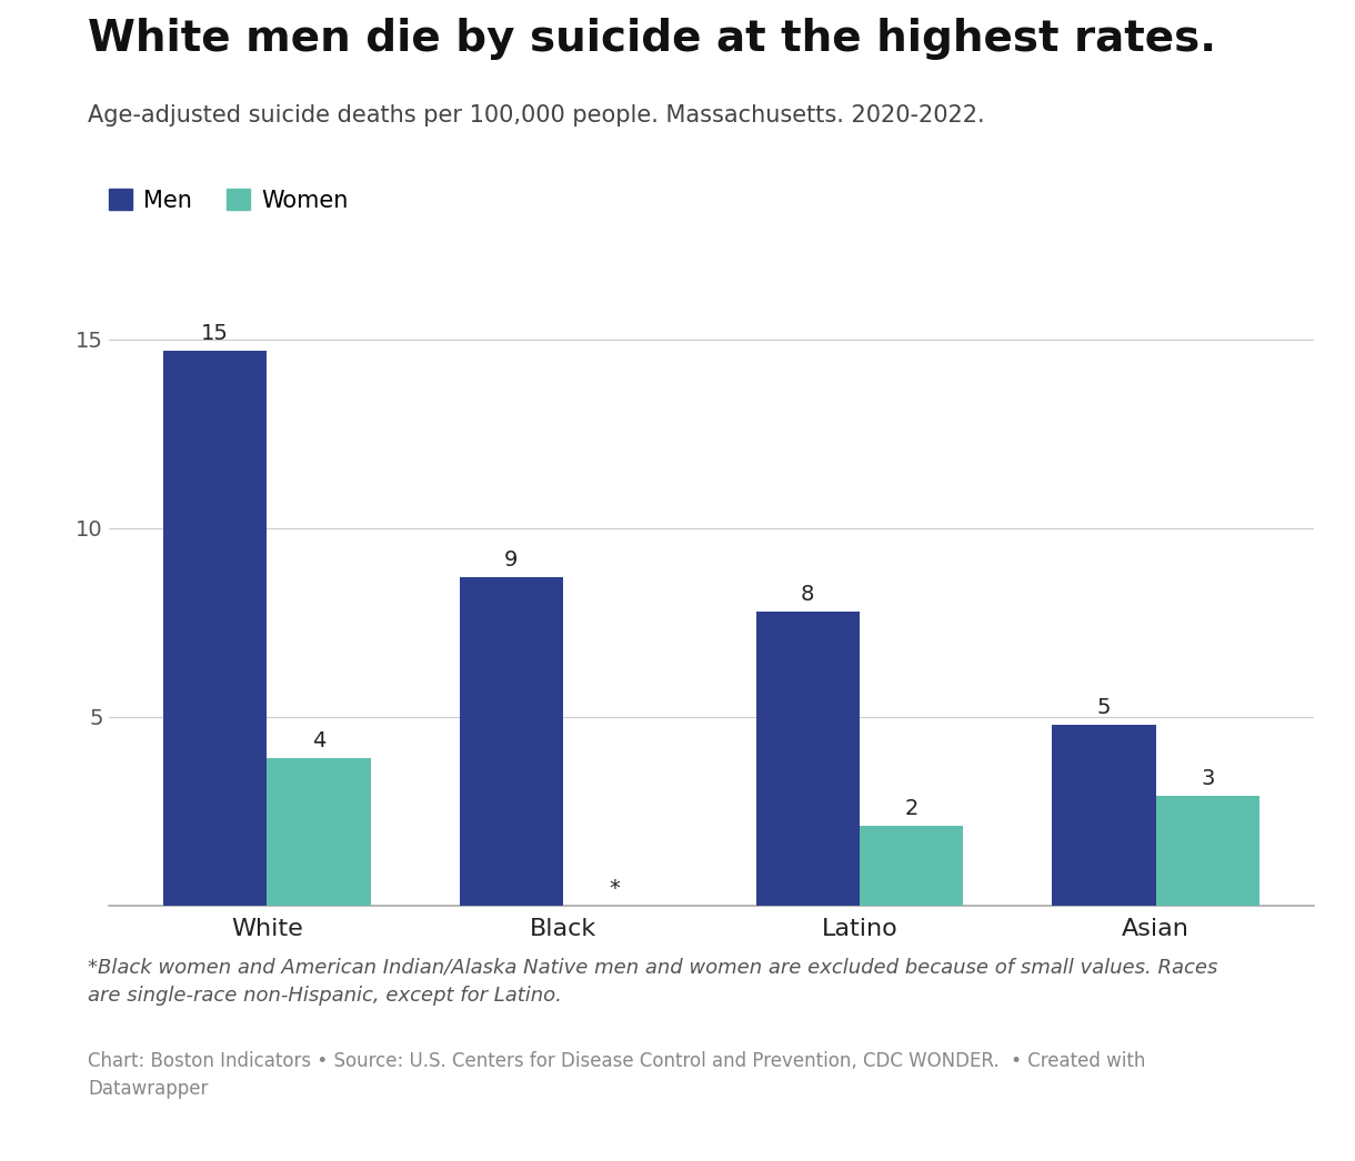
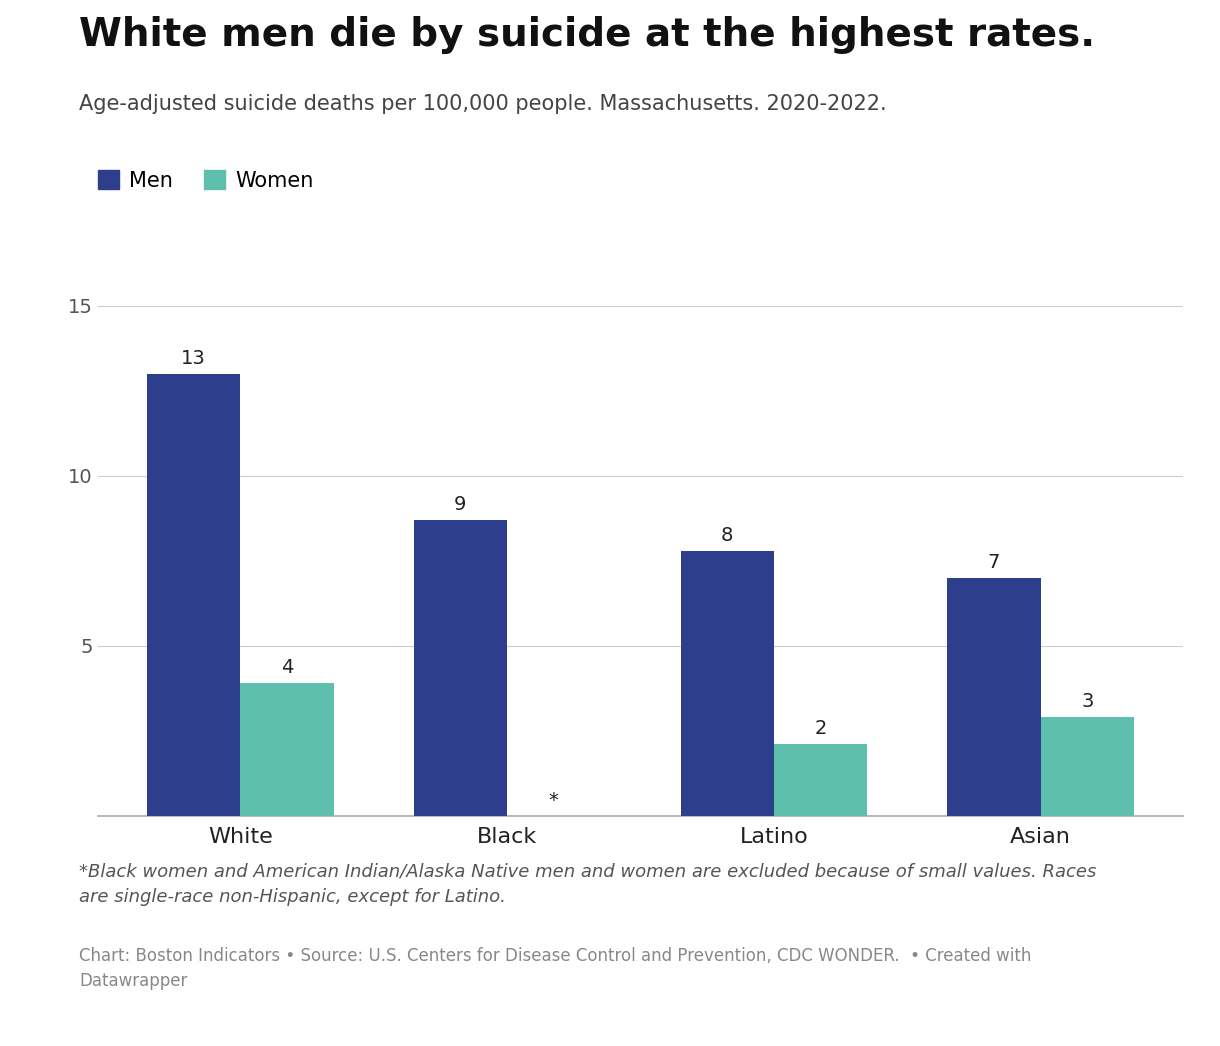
Men/White: 15 -> 13
Men/Asian: 5 -> 7
